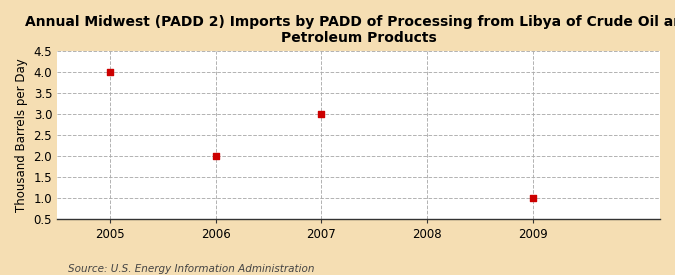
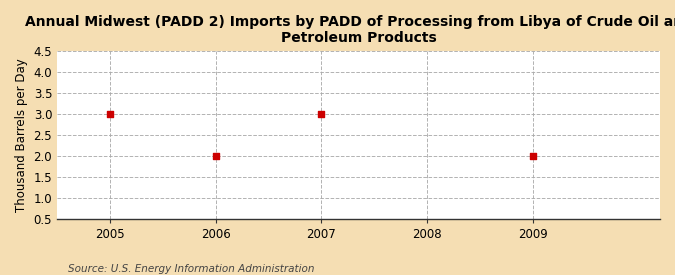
2005: 4 -> 3
2009: 1 -> 2
